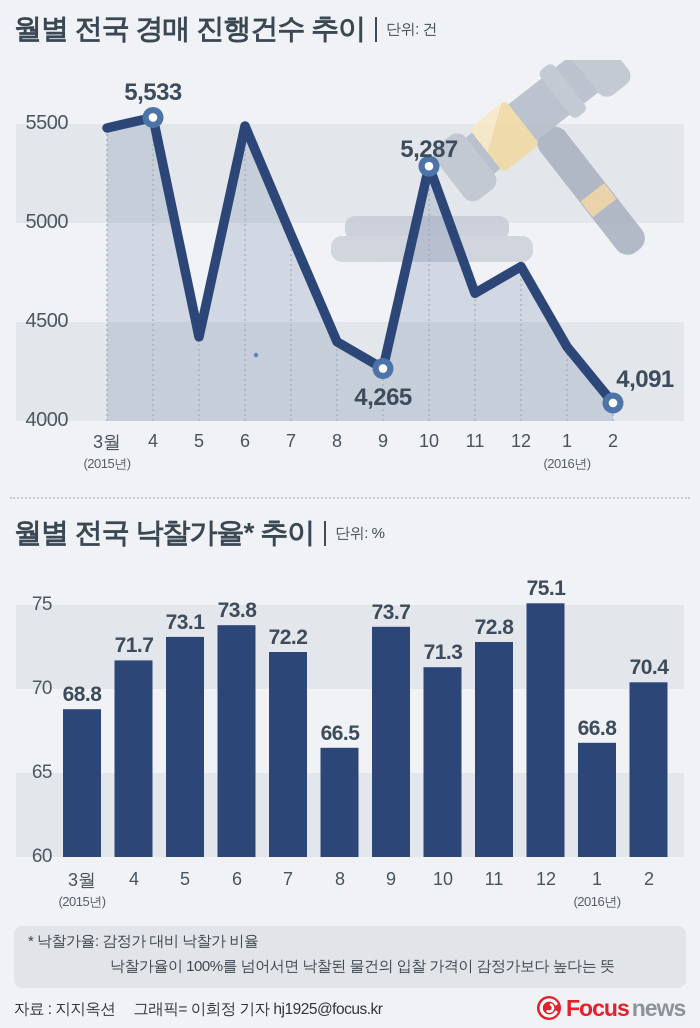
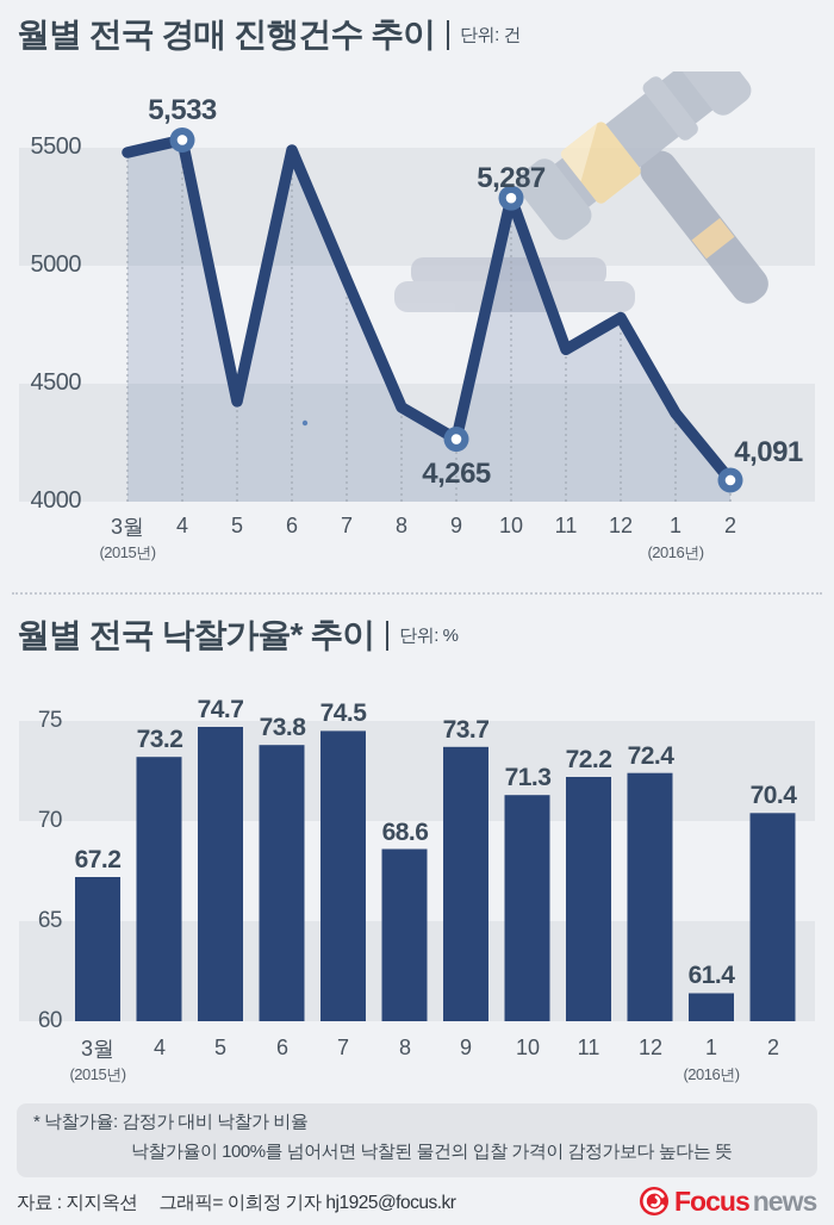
월별 전국 낙찰가율* 추이/3월: 68.8 -> 67.2
월별 전국 낙찰가율* 추이/4: 71.7 -> 73.2
월별 전국 낙찰가율* 추이/5: 73.1 -> 74.7
월별 전국 낙찰가율* 추이/7: 72.2 -> 74.5
월별 전국 낙찰가율* 추이/8: 66.5 -> 68.6
월별 전국 낙찰가율* 추이/11: 72.8 -> 72.2
월별 전국 낙찰가율* 추이/12: 75.1 -> 72.4
월별 전국 낙찰가율* 추이/1: 66.8 -> 61.4
